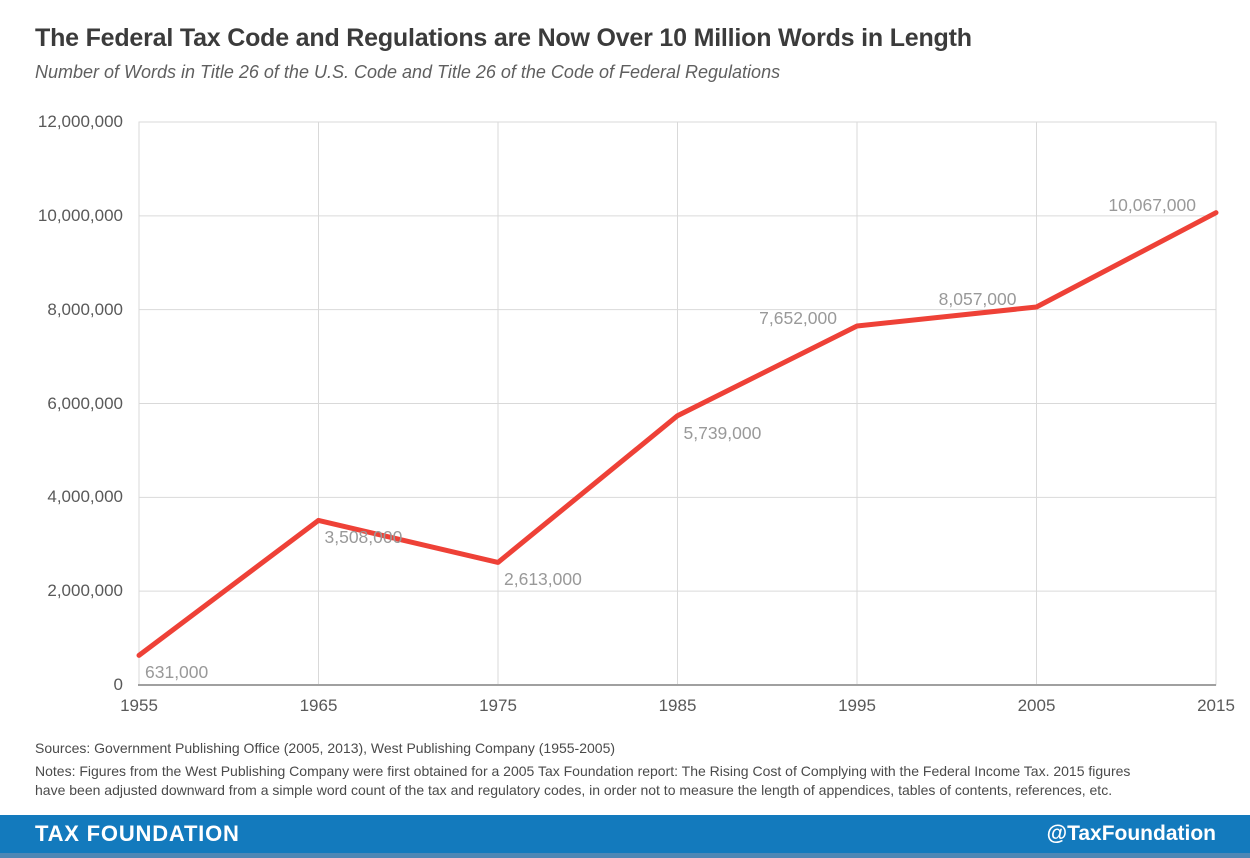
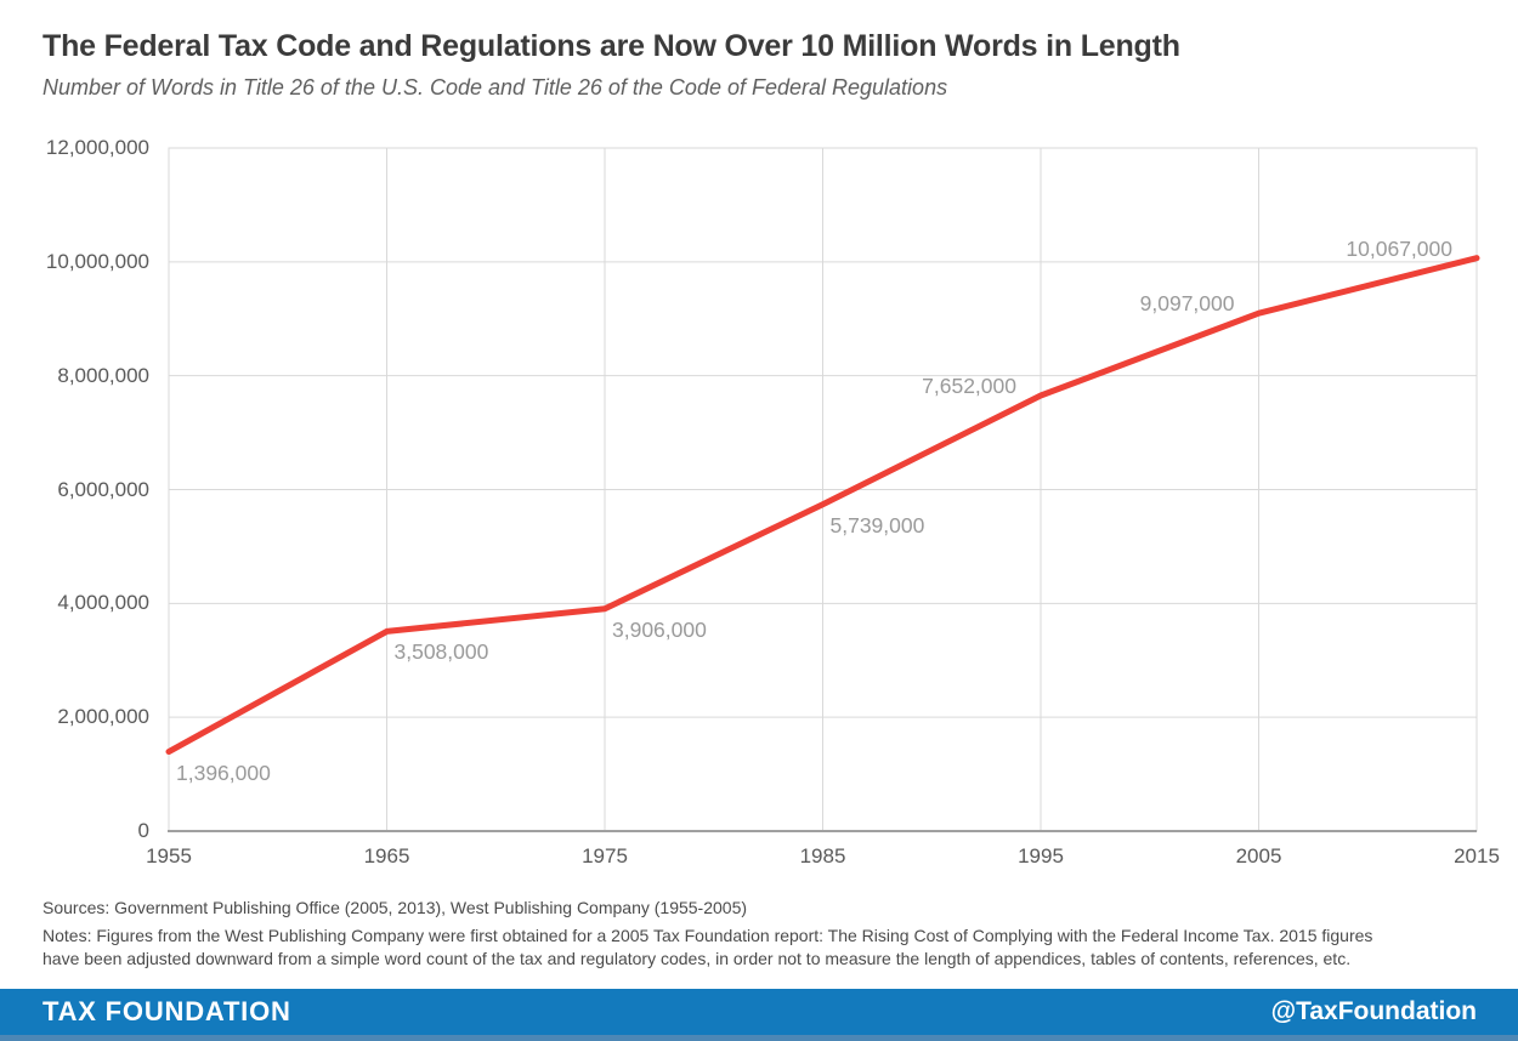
1955: 631,000 -> 1,396,000
1975: 2,613,000 -> 3,906,000
2005: 8,057,000 -> 9,097,000
